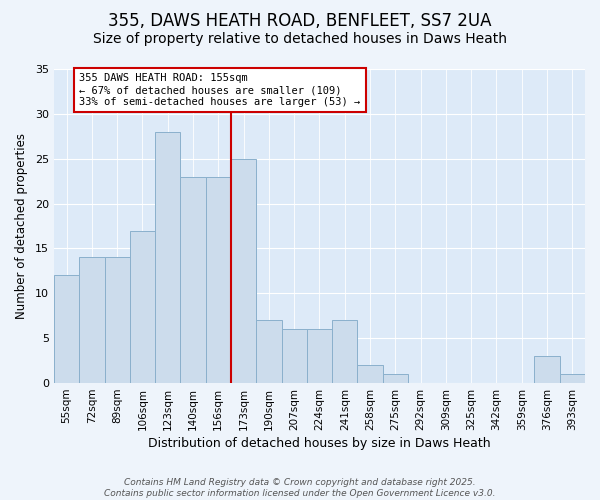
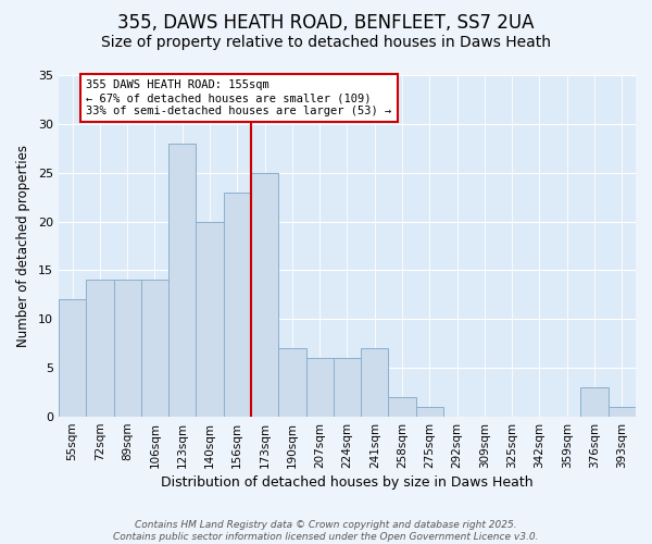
106sqm: 17 -> 14
140sqm: 23 -> 20
